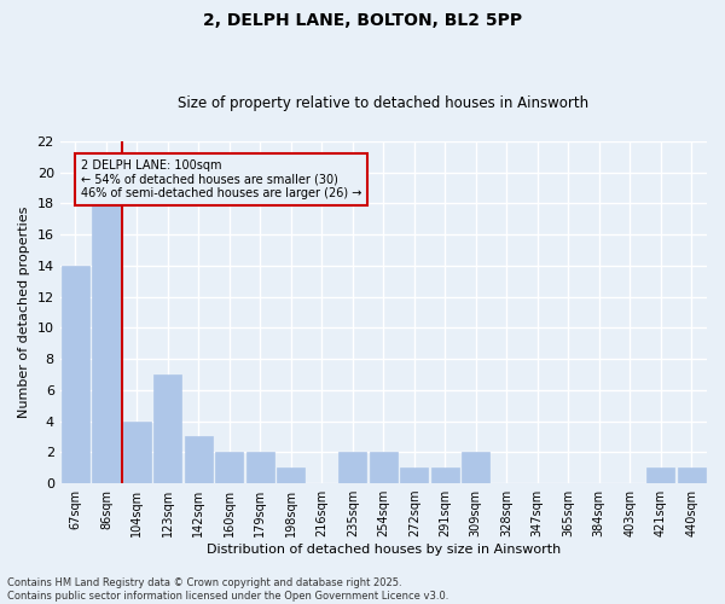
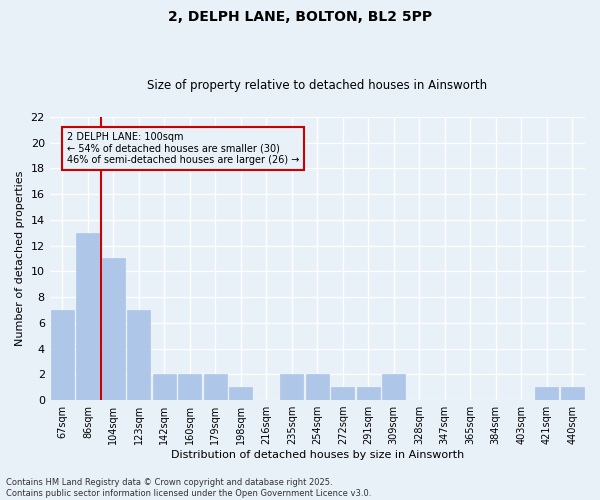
67sqm: 14 -> 7
86sqm: 18 -> 13
104sqm: 4 -> 11
142sqm: 3 -> 2
